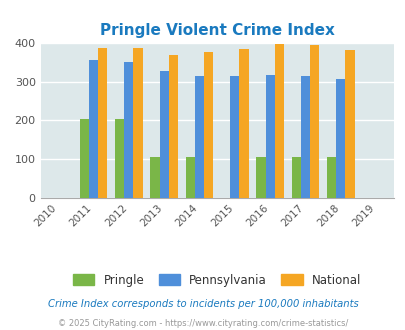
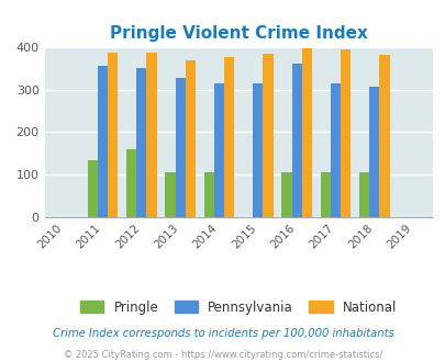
Pringle/2011: 204 -> 135
Pringle/2012: 204 -> 160
Pennsylvania/2016: 317 -> 360
